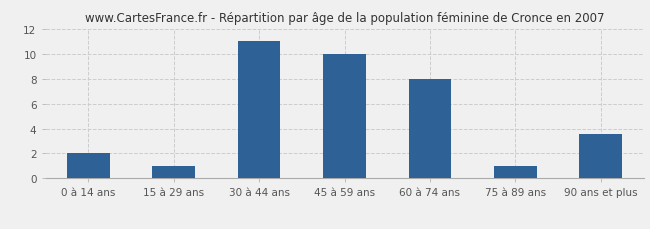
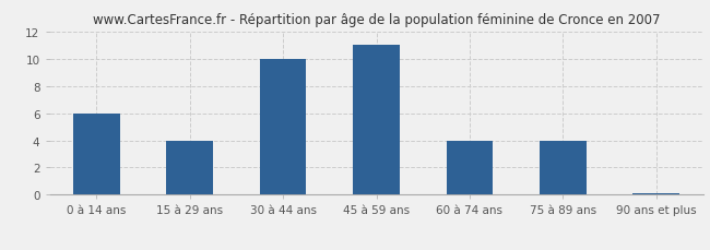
0 à 14 ans: 2.0 -> 6.0
15 à 29 ans: 1.0 -> 4.0
30 à 44 ans: 11.0 -> 10.0
45 à 59 ans: 10.0 -> 11.0
60 à 74 ans: 8.0 -> 4.0
75 à 89 ans: 1.0 -> 4.0
90 ans et plus: 3.6 -> 0.1
